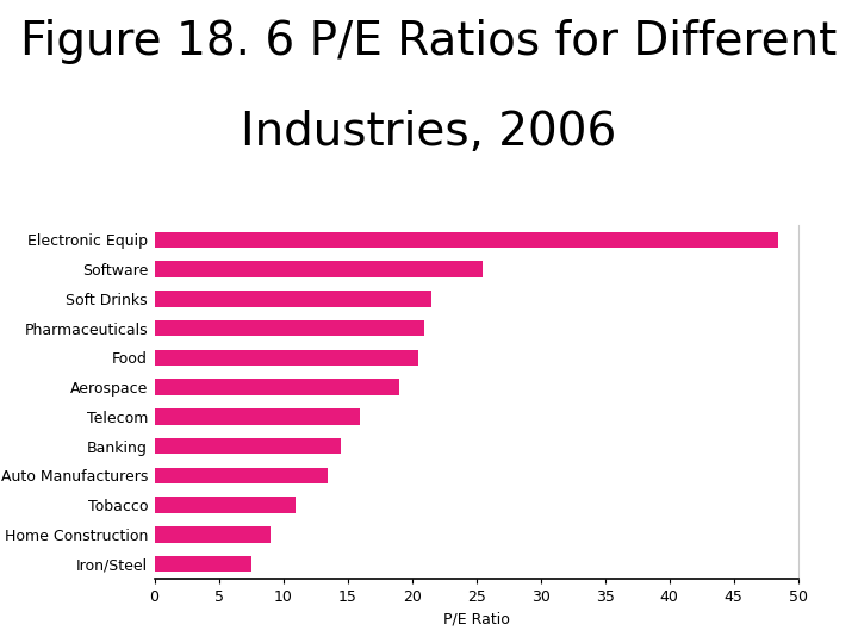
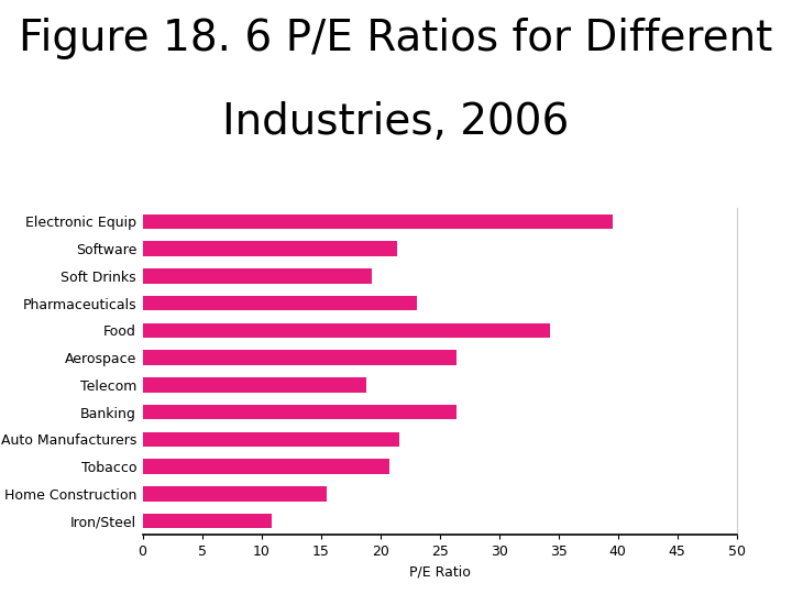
Electronic Equip: 48.5 -> 39.6
Software: 25.5 -> 21.4
Soft Drinks: 21.5 -> 19.3
Pharmaceuticals: 21.0 -> 23.1
Food: 20.5 -> 34.3
Aerospace: 19.0 -> 26.4
Telecom: 16.0 -> 18.8
Banking: 14.5 -> 26.4
Auto Manufacturers: 13.5 -> 21.6
Tobacco: 11.0 -> 20.8
Home Construction: 9.0 -> 15.5
Iron/Steel: 7.5 -> 10.9
